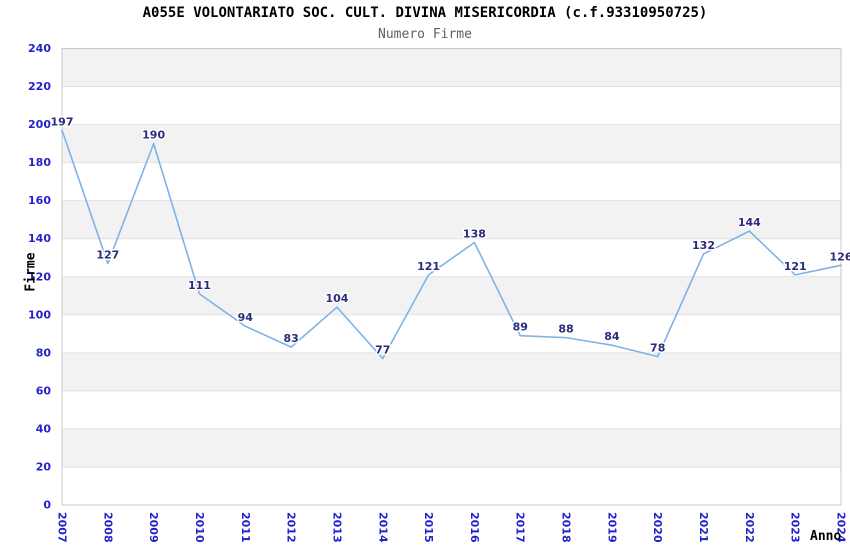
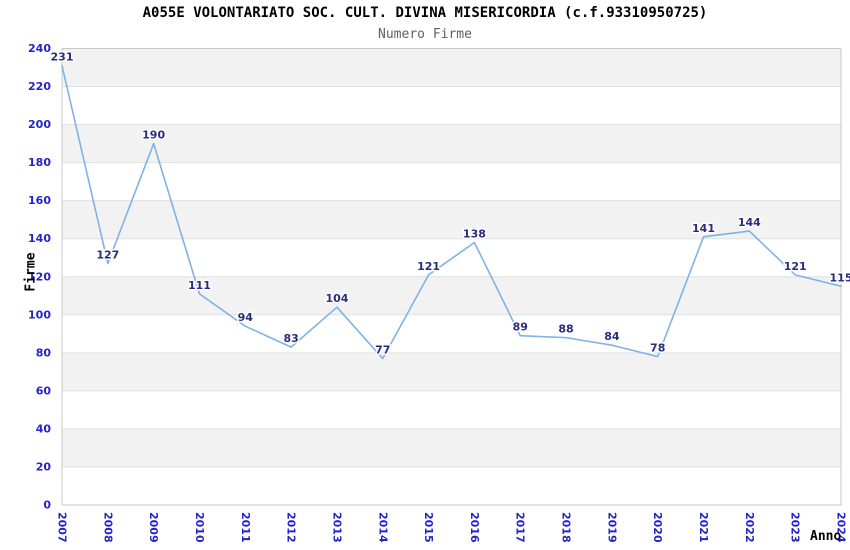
2007: 197 -> 231
2021: 132 -> 141
2024: 126 -> 115
